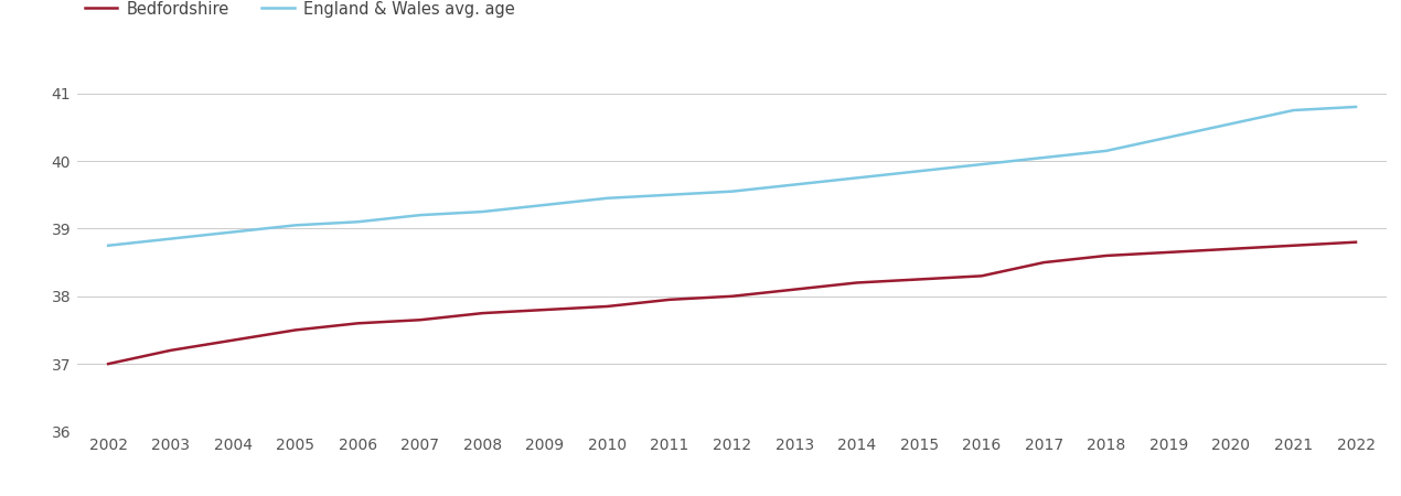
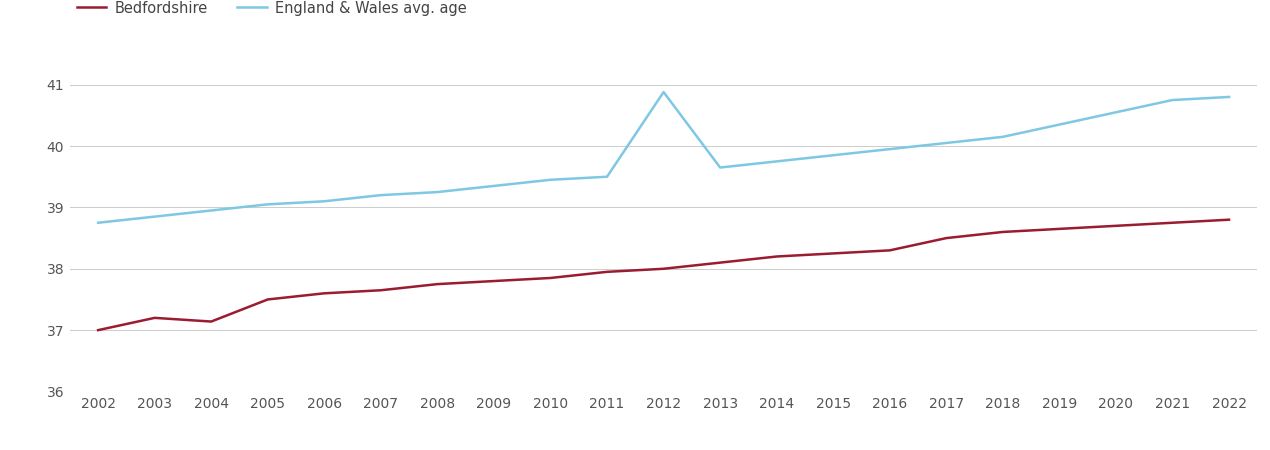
Bedfordshire/2004: 37.35 -> 37.14
England & Wales avg. age/2012: 39.55 -> 40.88
